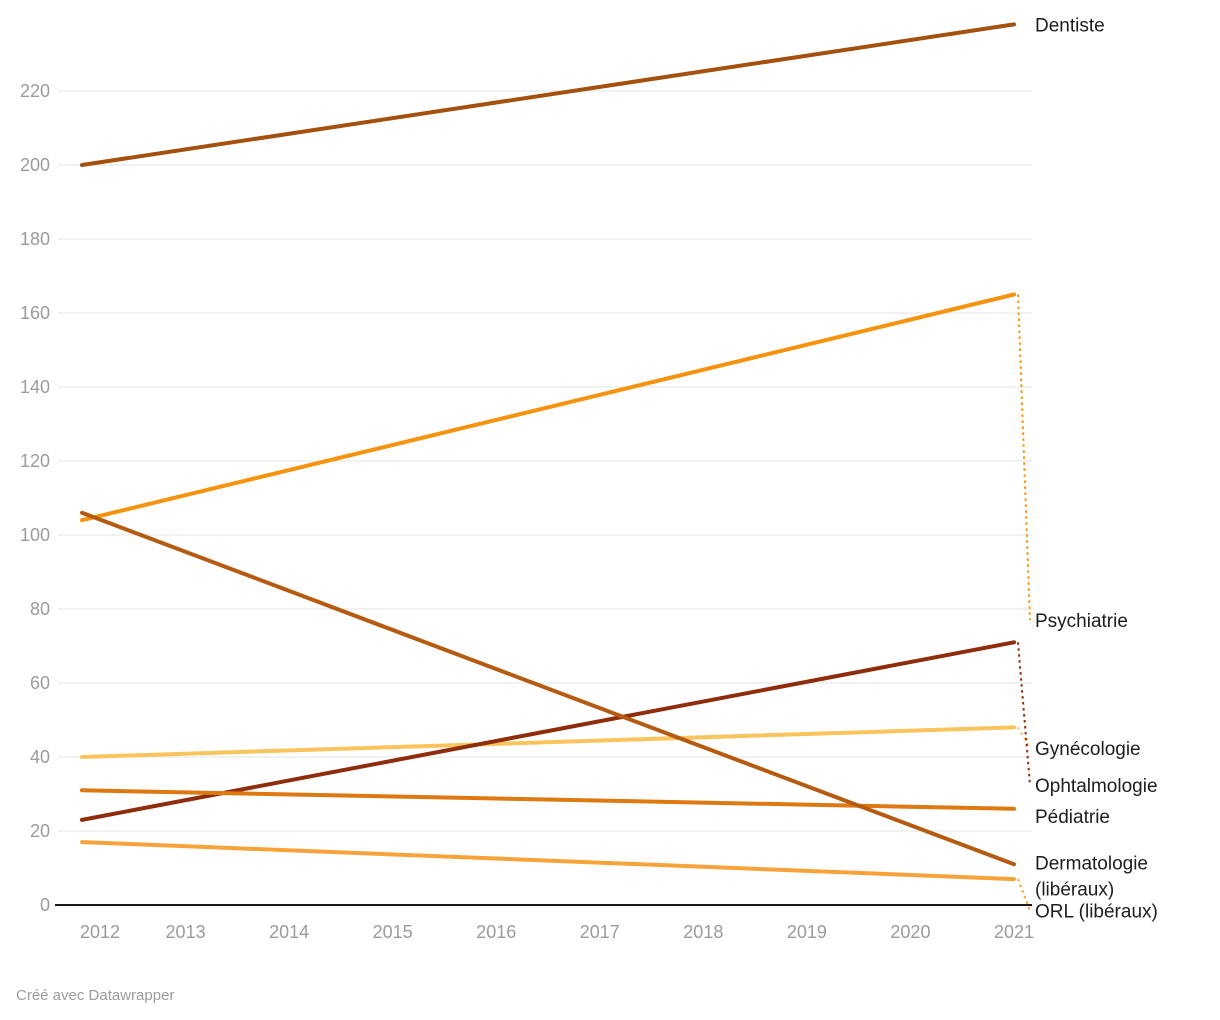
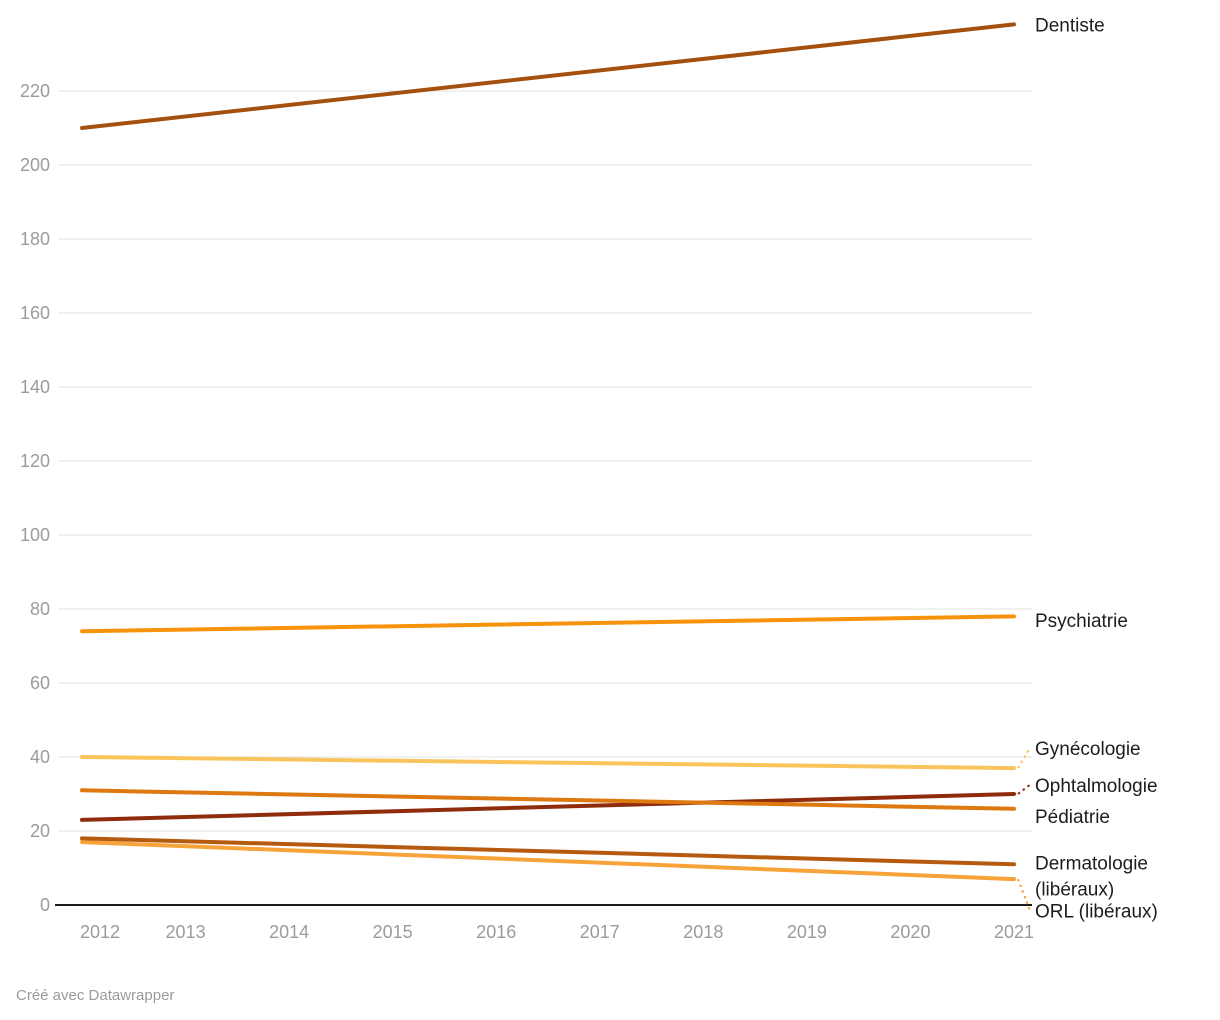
Dentiste/2012: 200 -> 210
Psychiatrie/2012: 104 -> 74
Dermatologie (libéraux)/2012: 106 -> 18
Psychiatrie/2021: 165 -> 78
Gynécologie/2021: 48 -> 37
Ophtalmologie/2021: 71 -> 30
